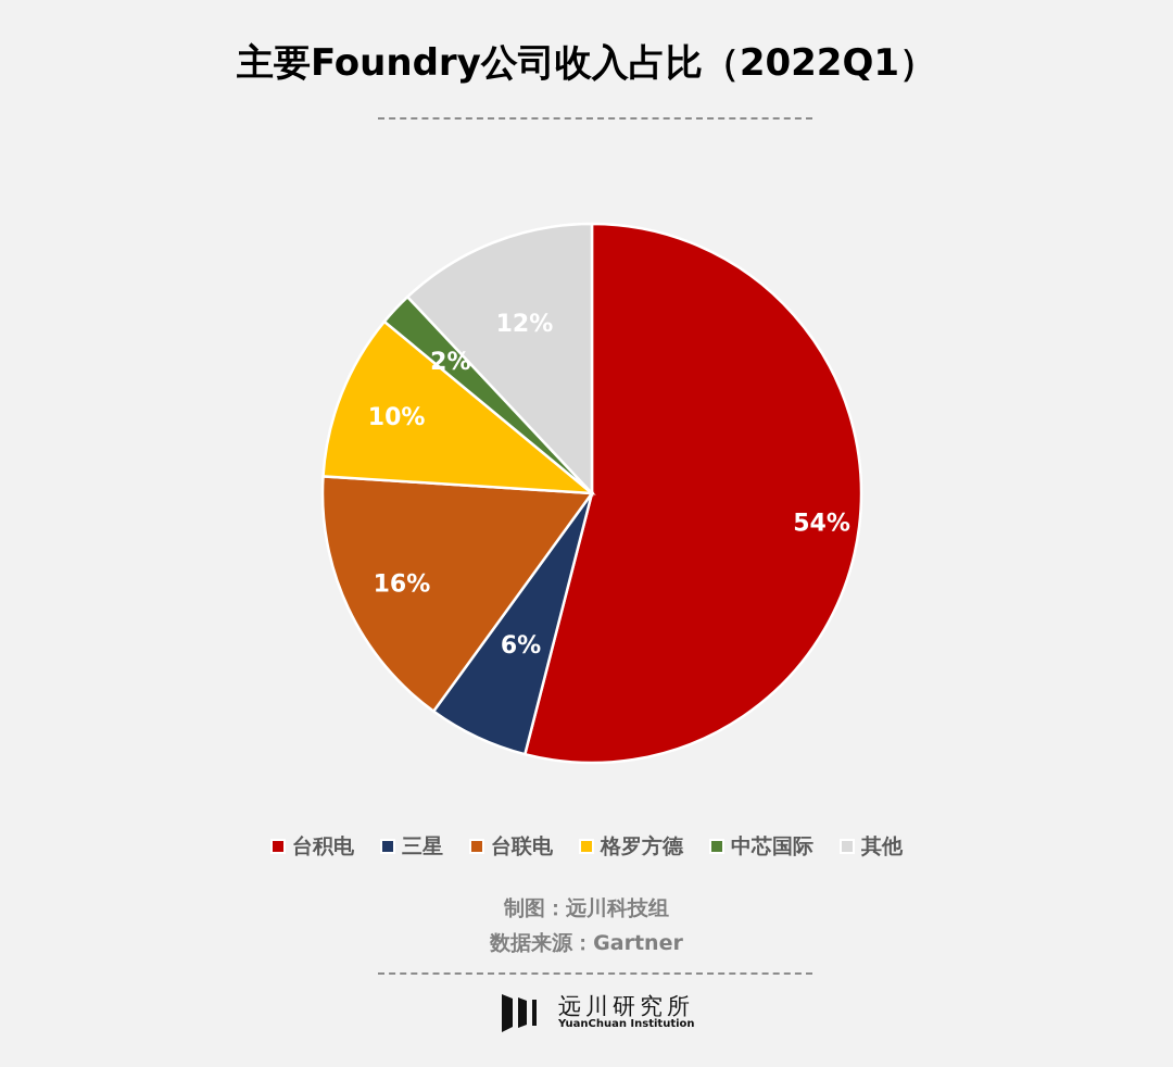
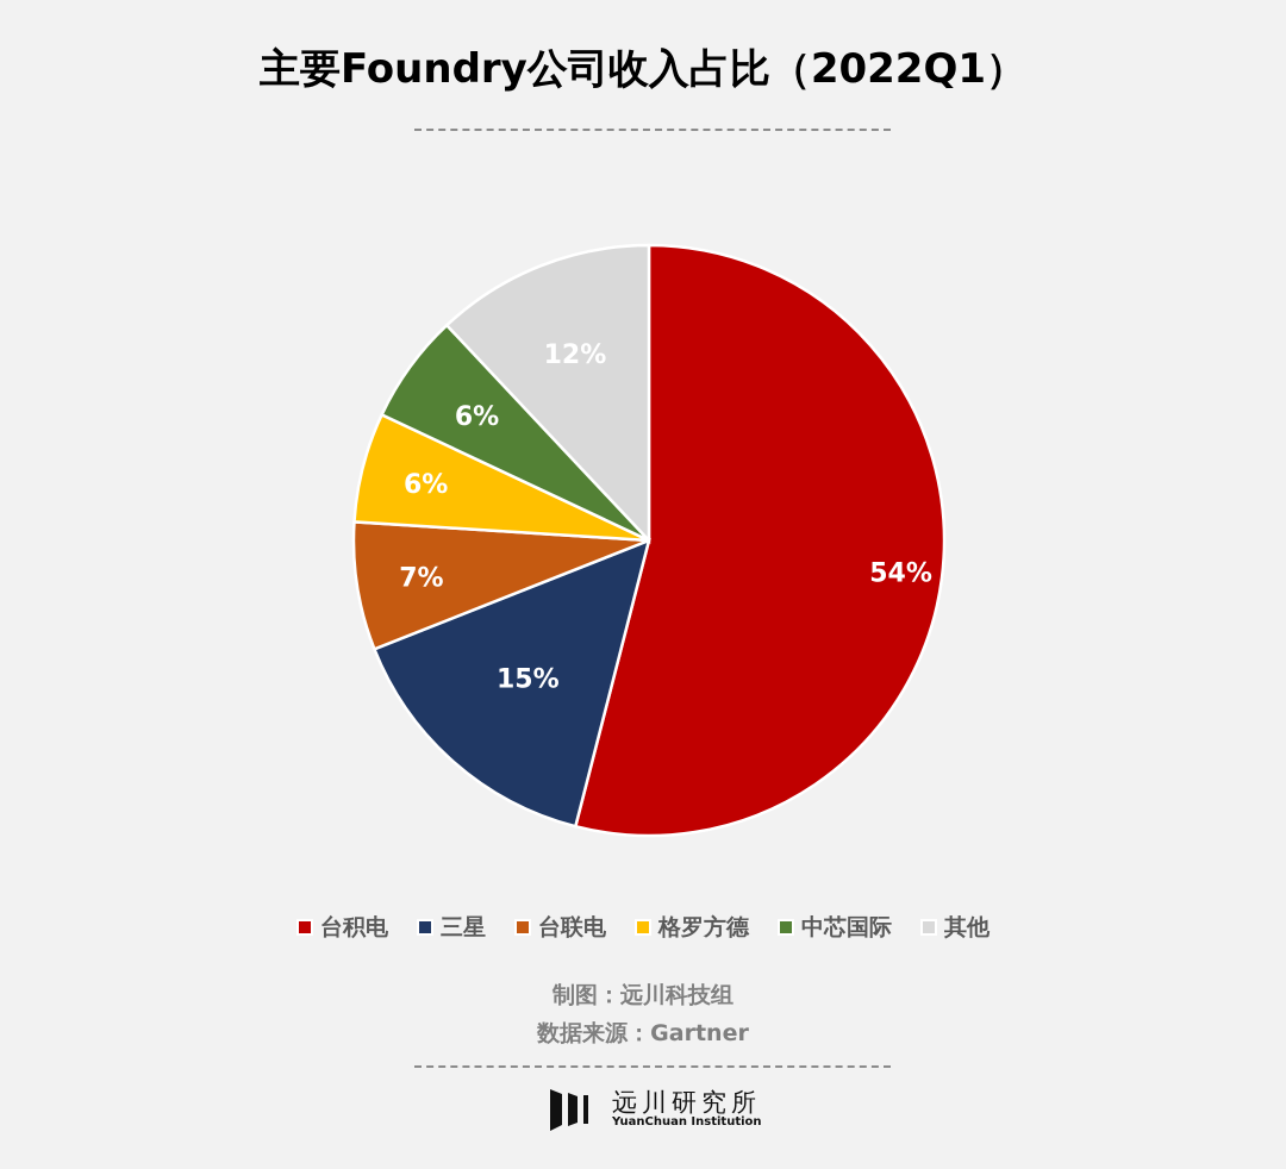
三星: 6% -> 15%
台联电: 16% -> 7%
格罗方德: 10% -> 6%
中芯国际: 2% -> 6%
